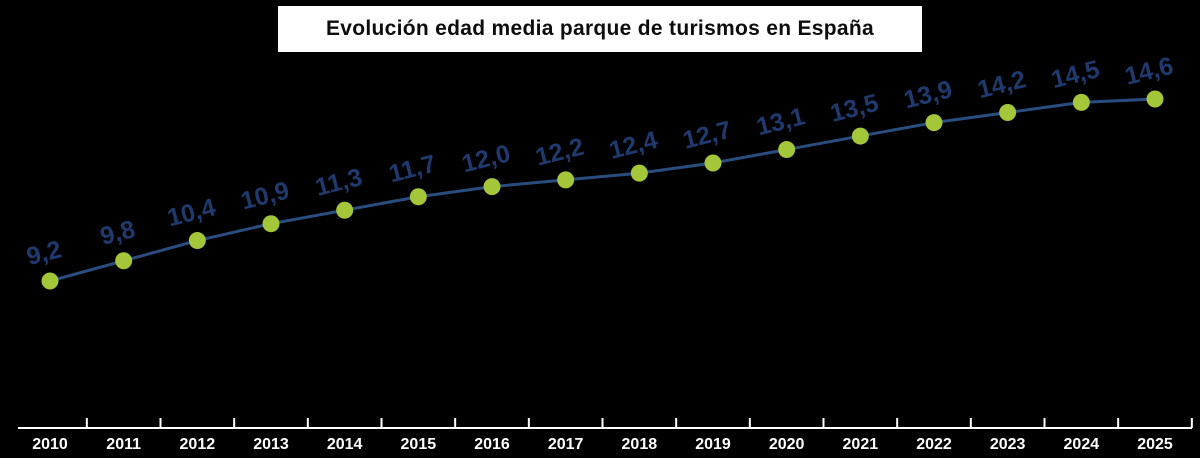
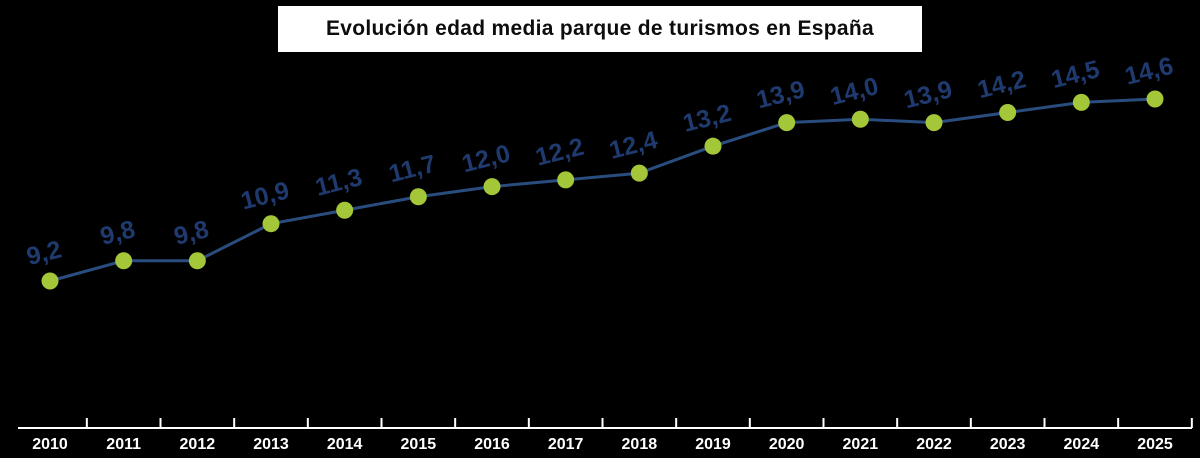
2012: 10,4 -> 9,8
2019: 12,7 -> 13,2
2020: 13,1 -> 13,9
2021: 13,5 -> 14,0
